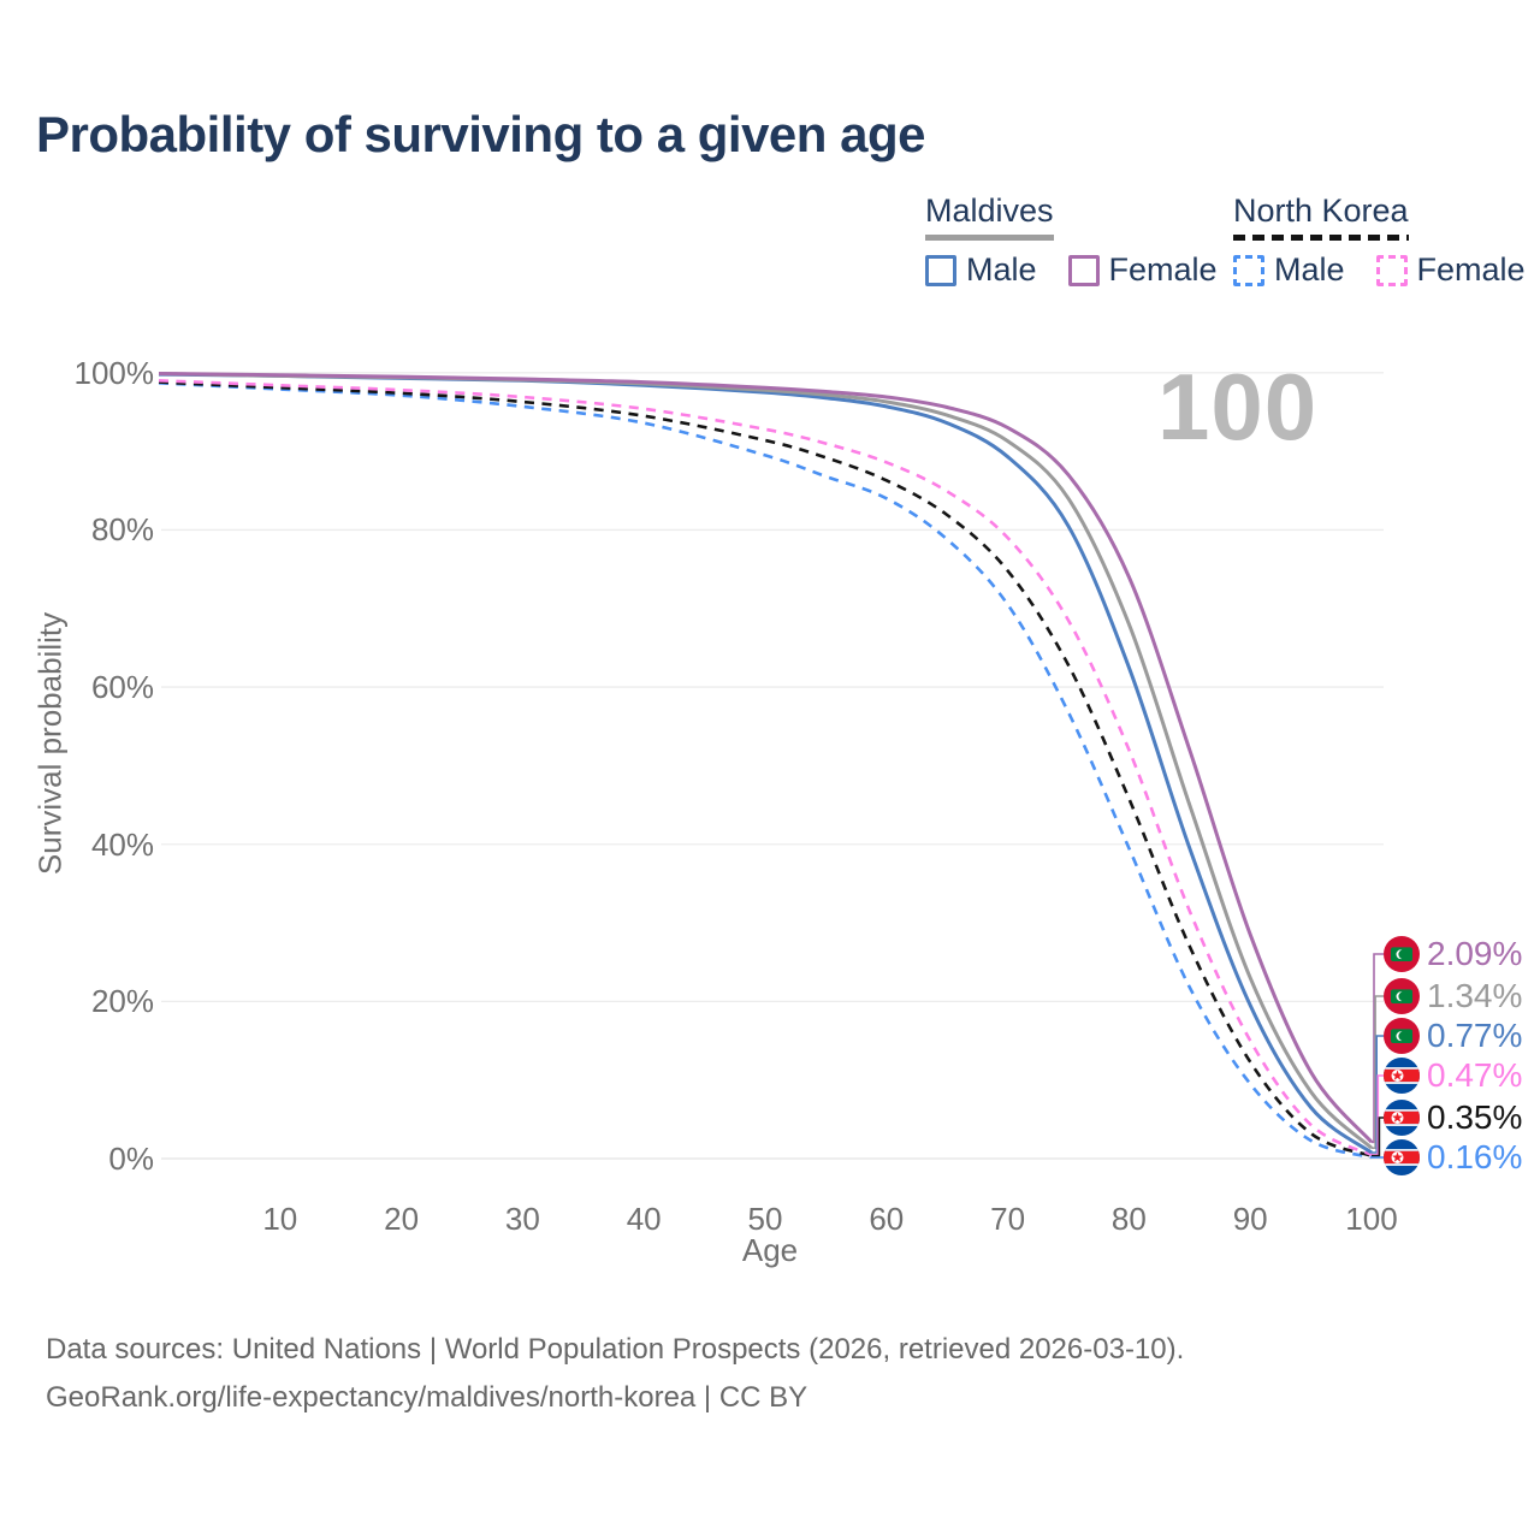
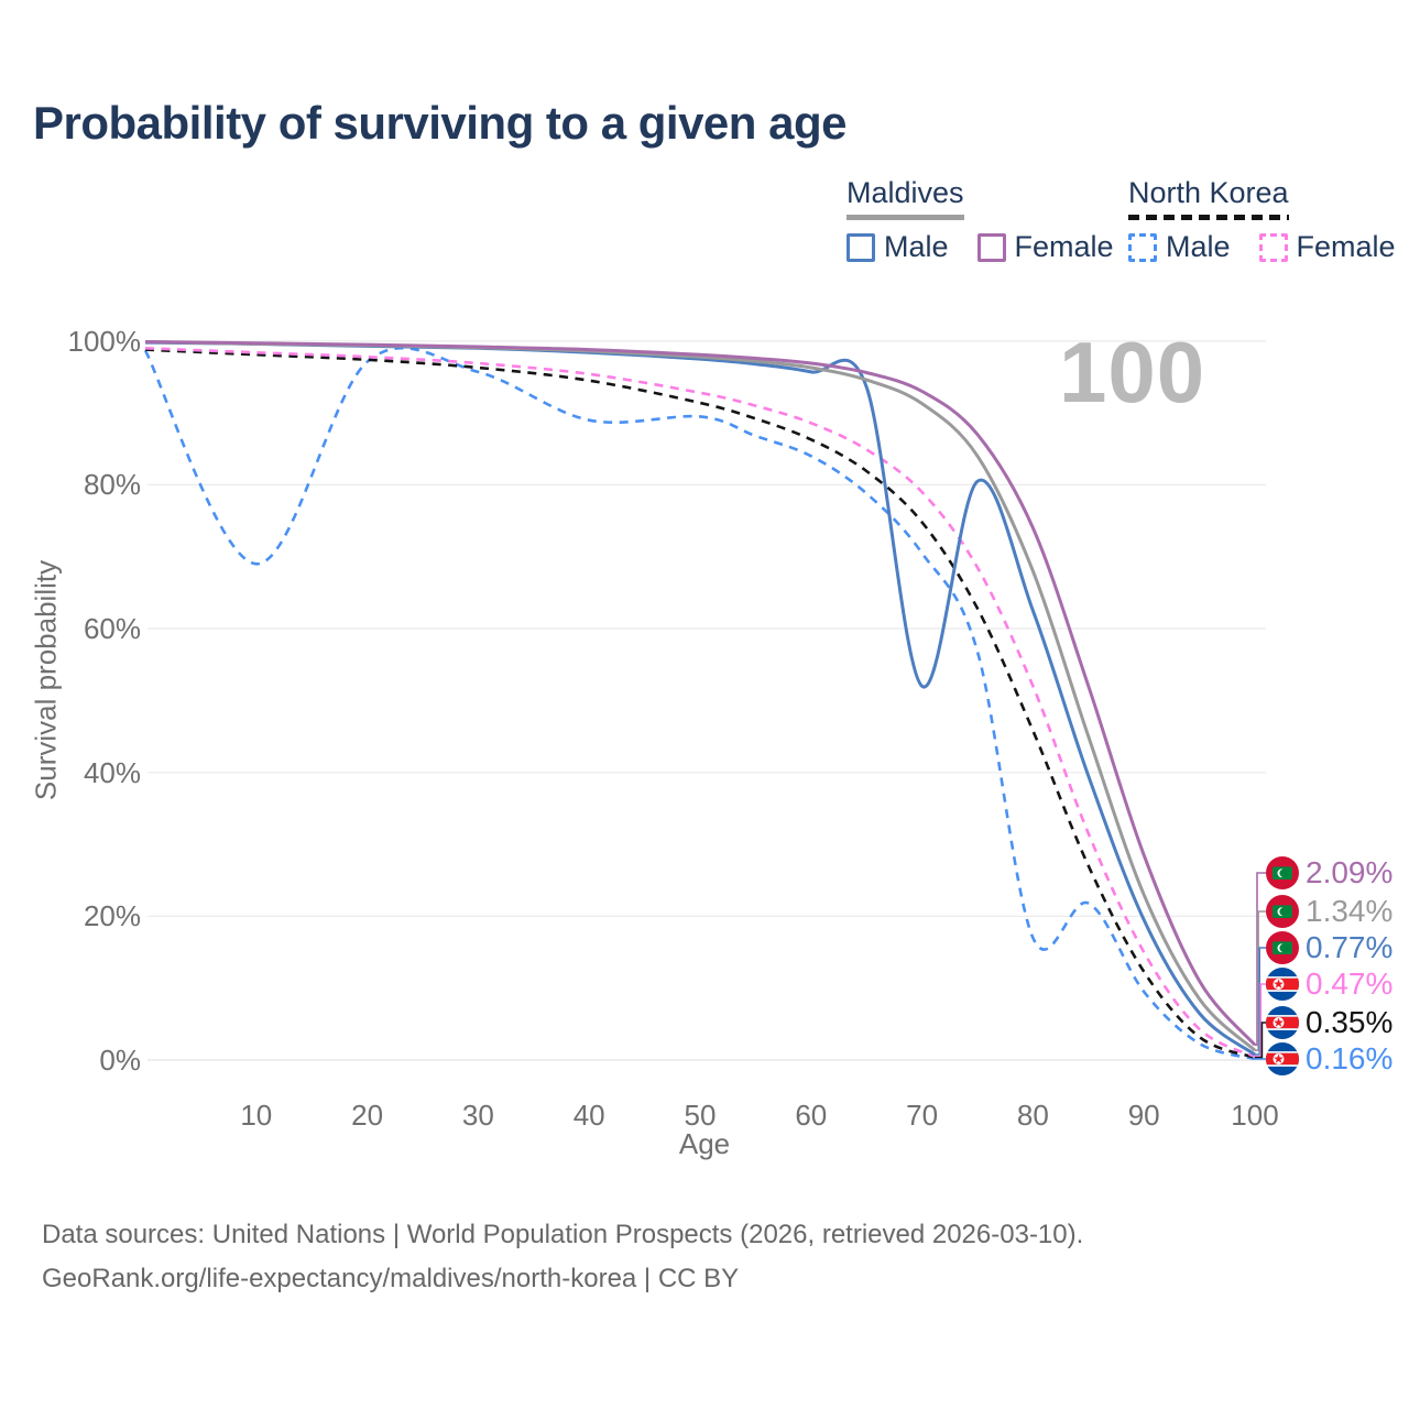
North Korea Male/10: 98% -> 69%
North Korea Male/40: 94% -> 89%
Maldives Male/70: 89% -> 52%
North Korea Male/80: 40% -> 17%
